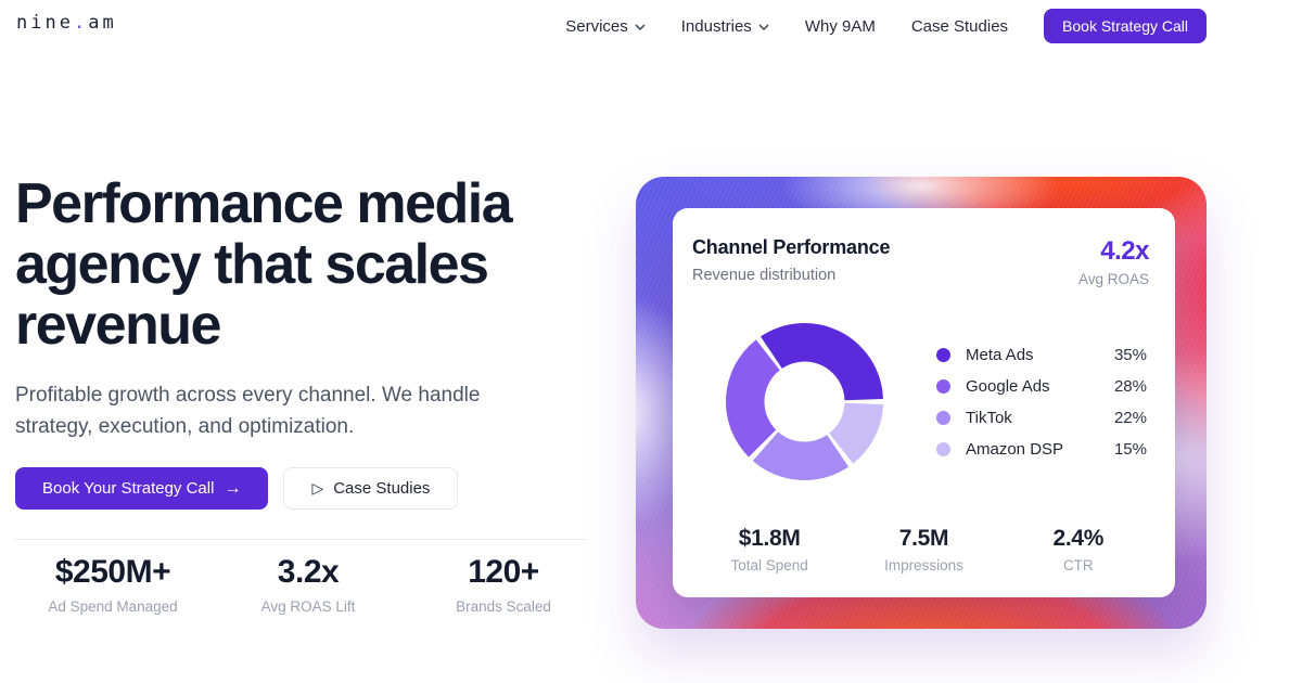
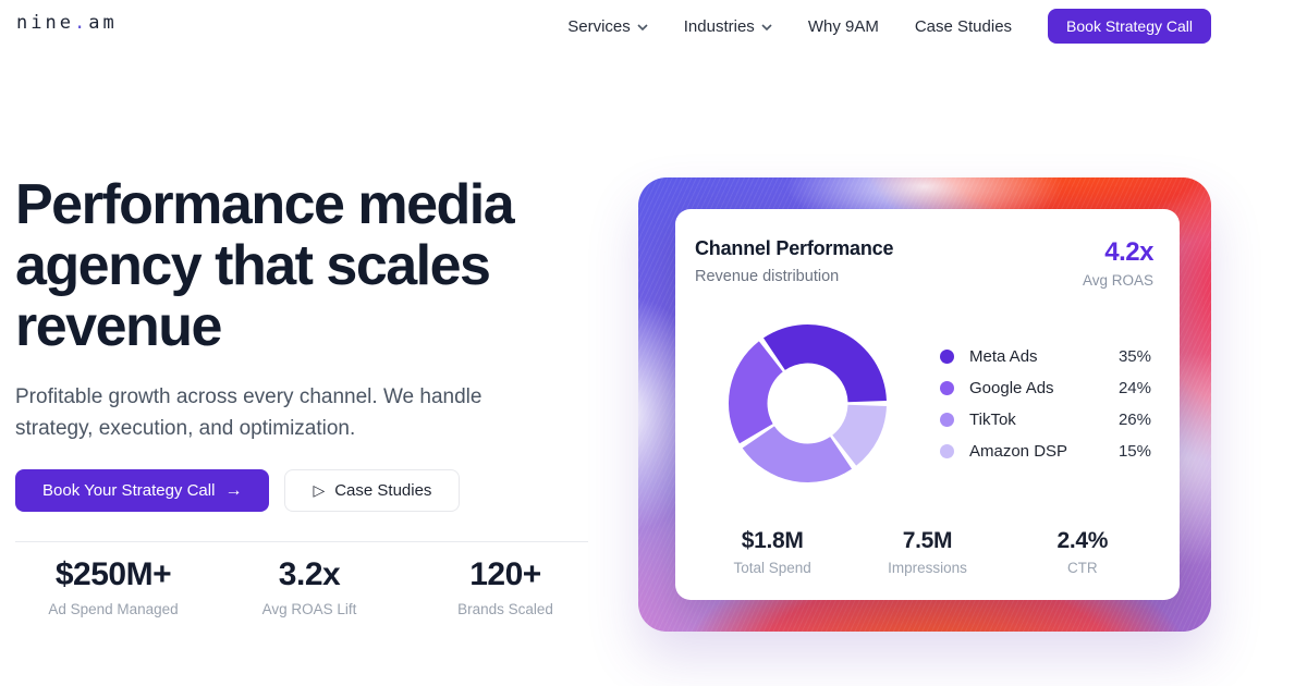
Google Ads: 28% -> 24%
TikTok: 22% -> 26%
